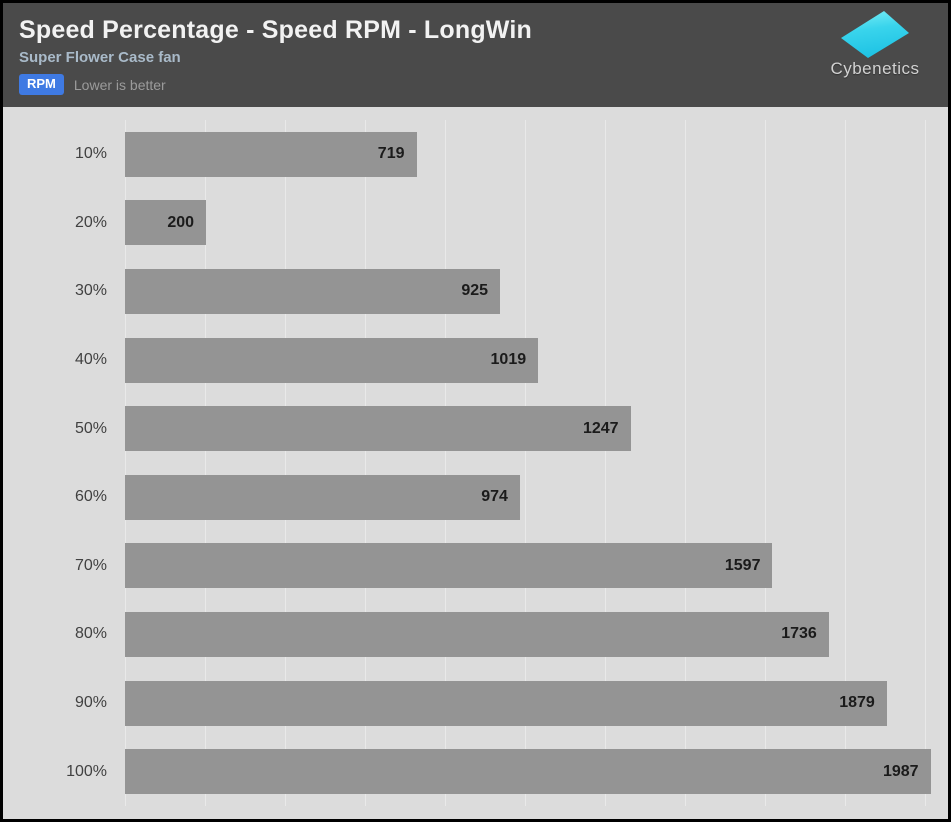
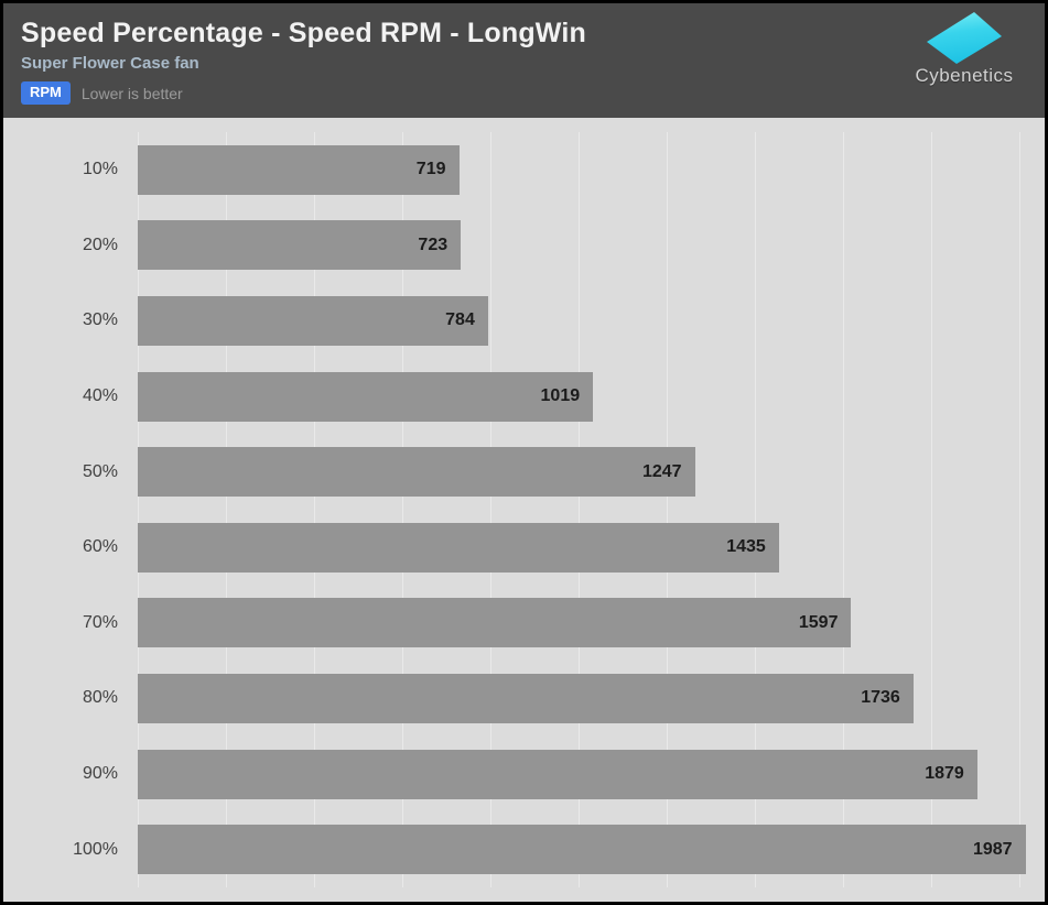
20%: 200 -> 723
30%: 925 -> 784
60%: 974 -> 1435
